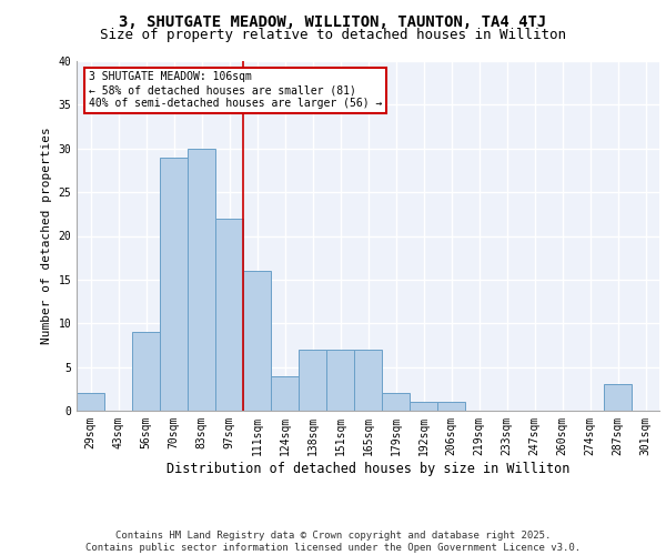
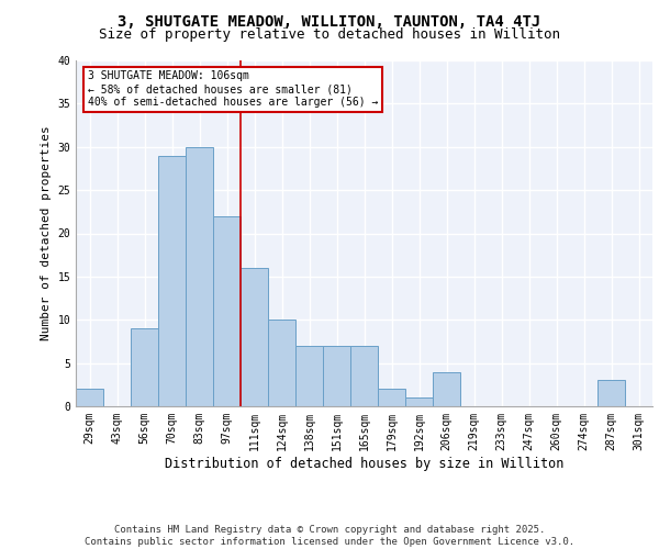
124sqm: 4 -> 10
206sqm: 1 -> 4
